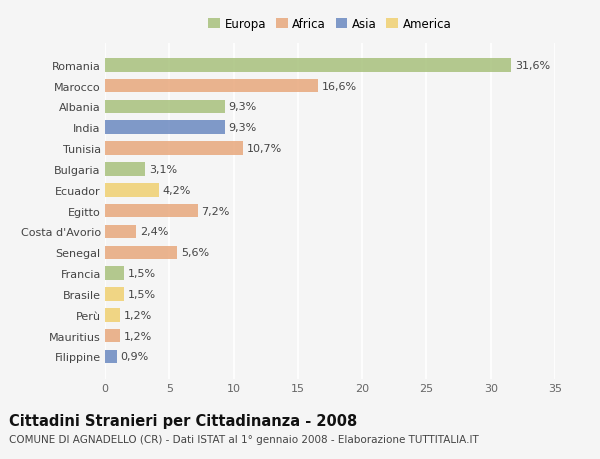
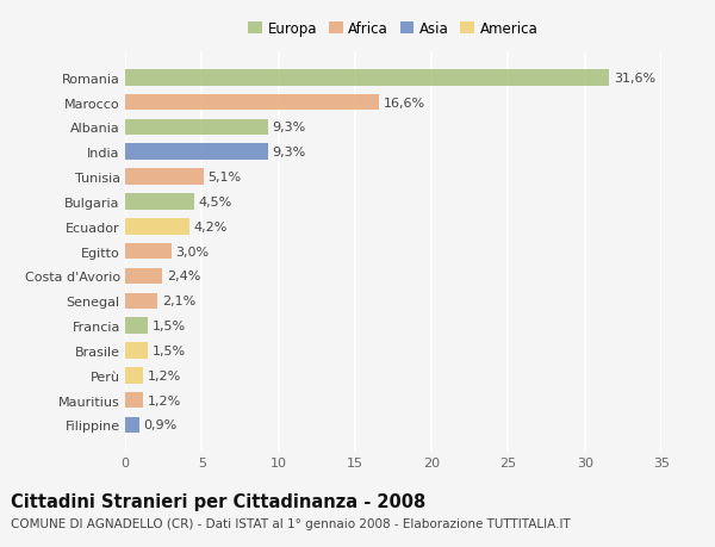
Tunisia: 10,7% -> 5,1%
Bulgaria: 3,1% -> 4,5%
Egitto: 7,2% -> 3,0%
Senegal: 5,6% -> 2,1%
